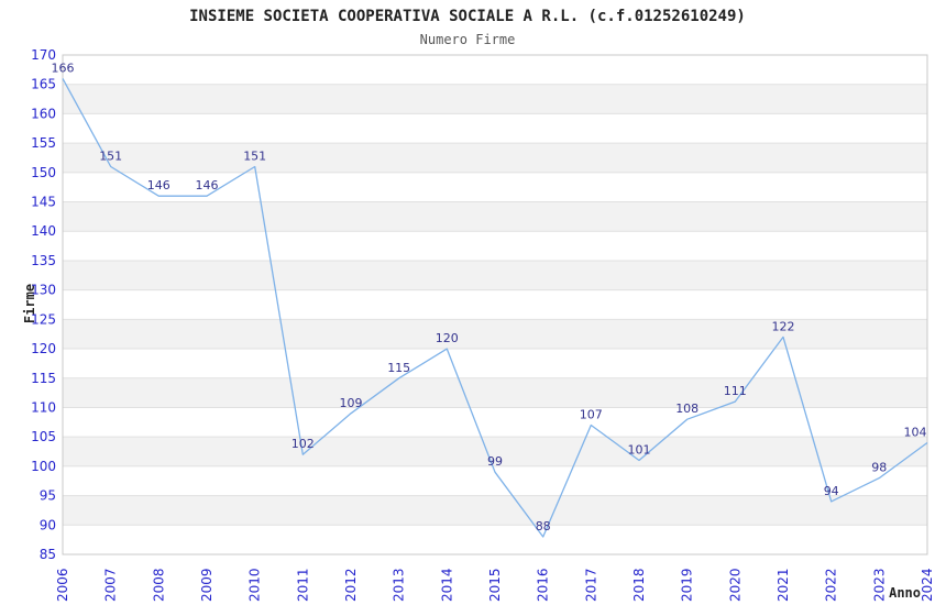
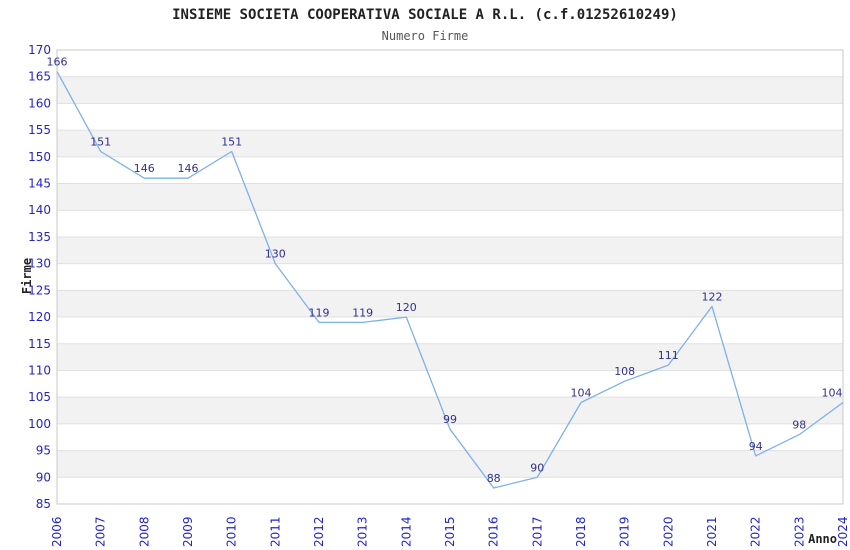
2011: 102 -> 130
2012: 109 -> 119
2013: 115 -> 119
2017: 107 -> 90
2018: 101 -> 104
